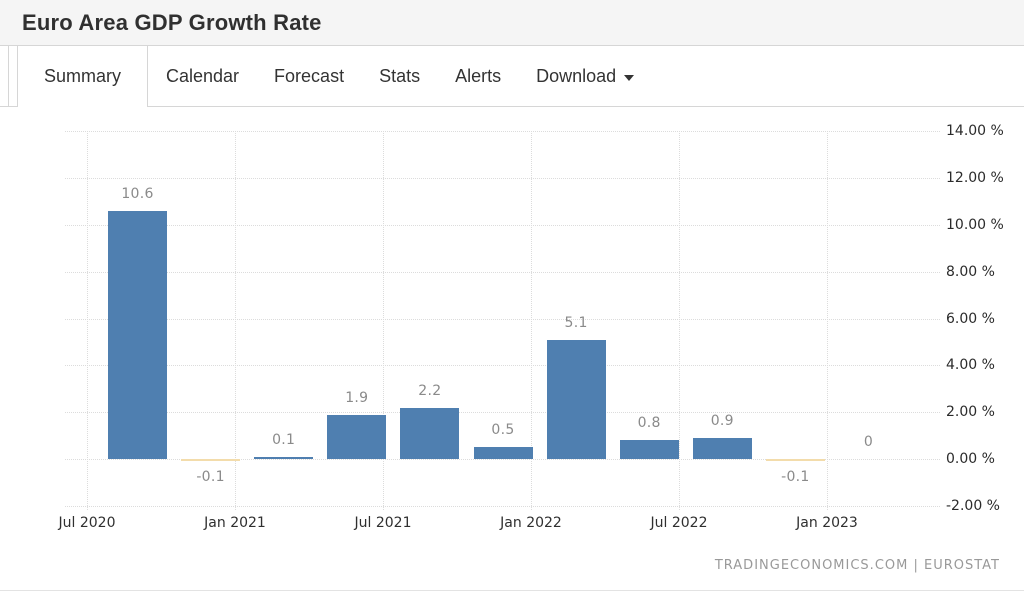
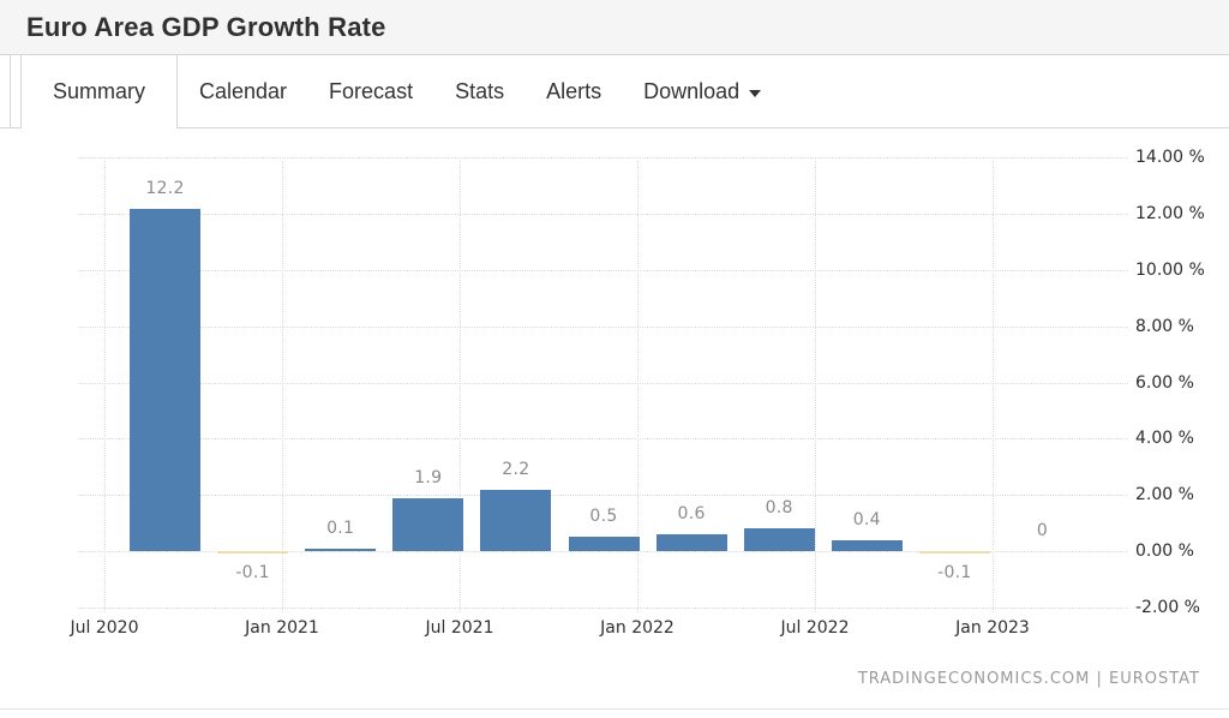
Jul 2020: 10.6 -> 12.2
Jan 2022: 5.1 -> 0.6
Jul 2022: 0.9 -> 0.4
